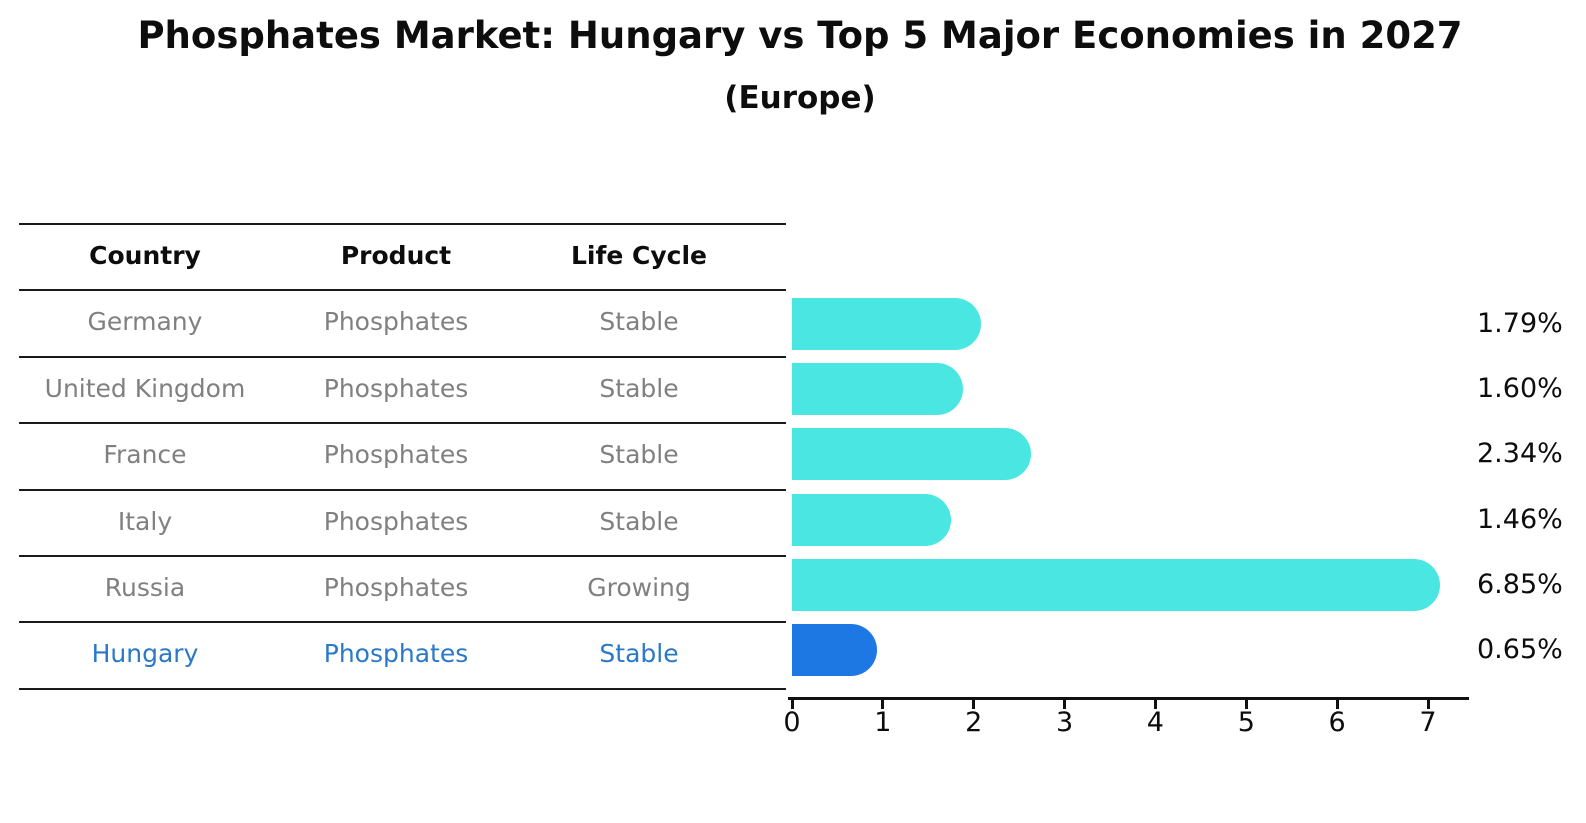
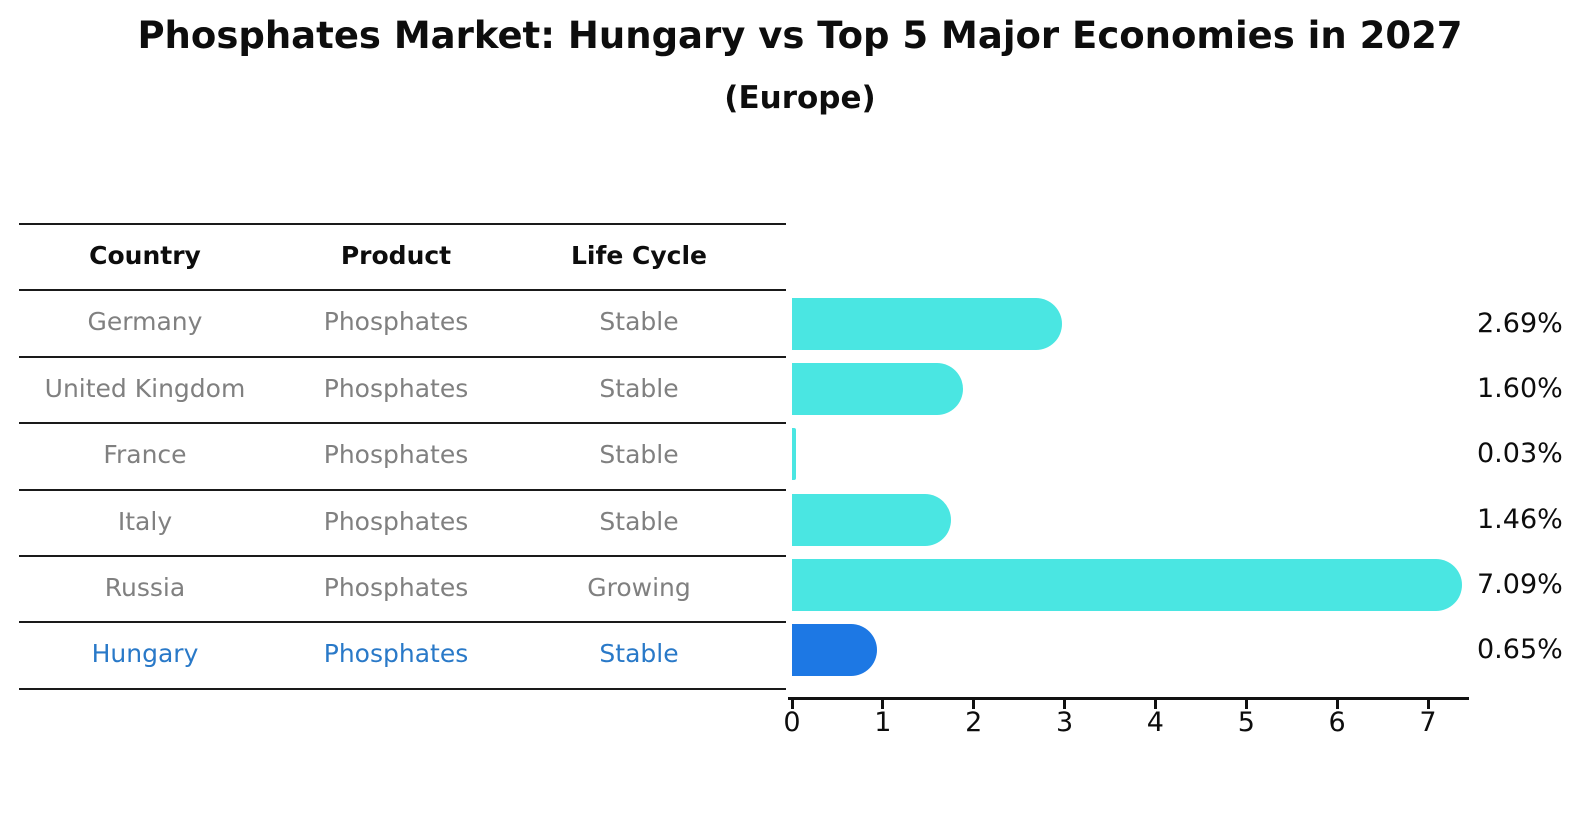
Germany: 1.79% -> 2.69%
France: 2.34% -> 0.03%
Russia: 6.85% -> 7.09%
